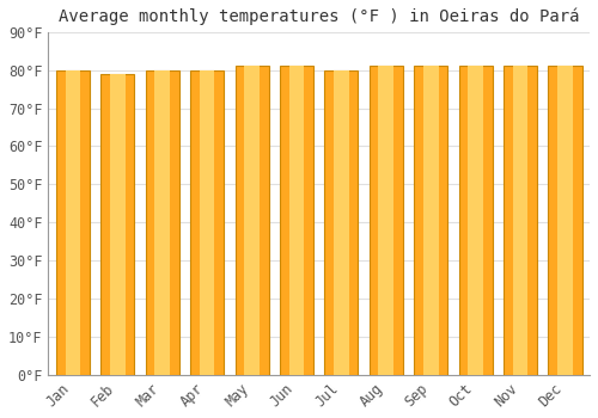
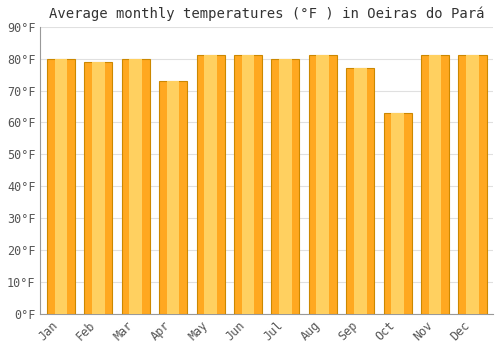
Apr: 80°F -> 73°F
Sep: 81°F -> 77°F
Oct: 81°F -> 63°F
